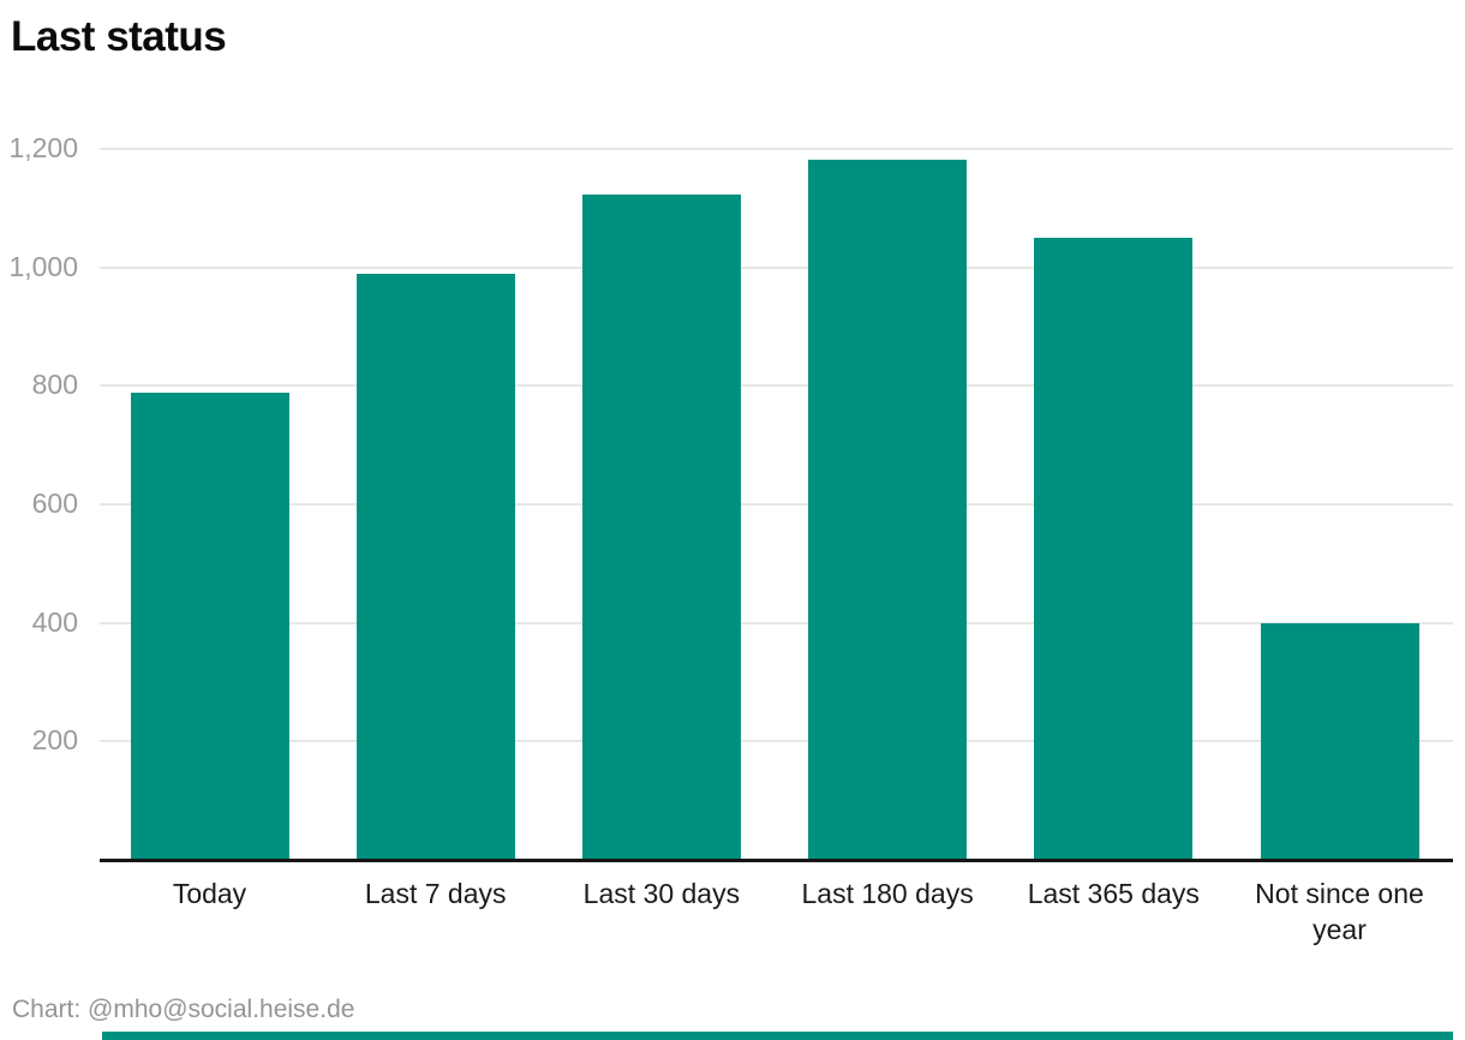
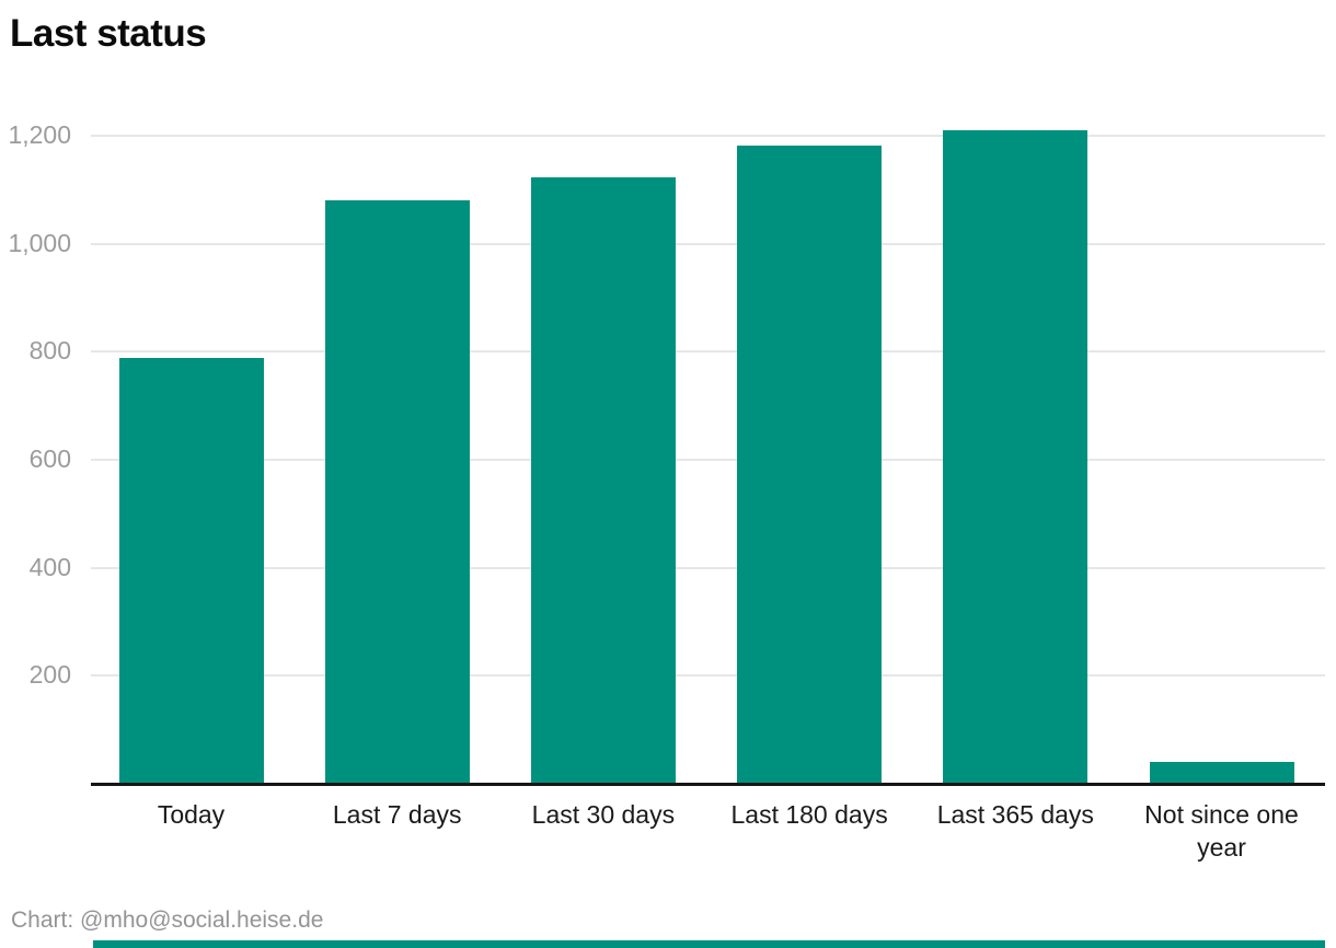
Last 7 days: 990 -> 1080
Last 365 days: 1050 -> 1210
Not since one year: 400 -> 40
